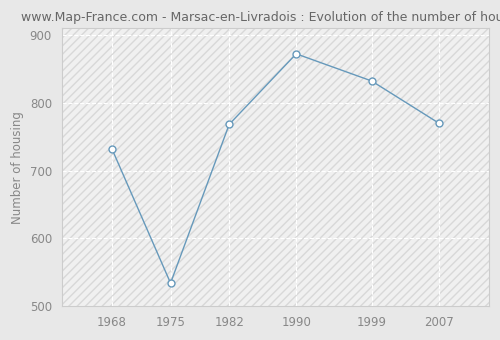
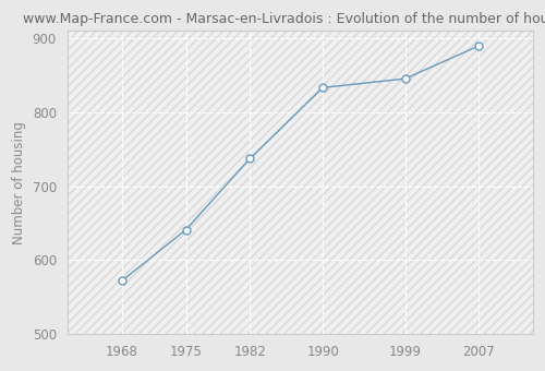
1968: 732 -> 572
1975: 534 -> 641
1982: 768 -> 737
1990: 872 -> 833
1999: 832 -> 845
2007: 770 -> 889
